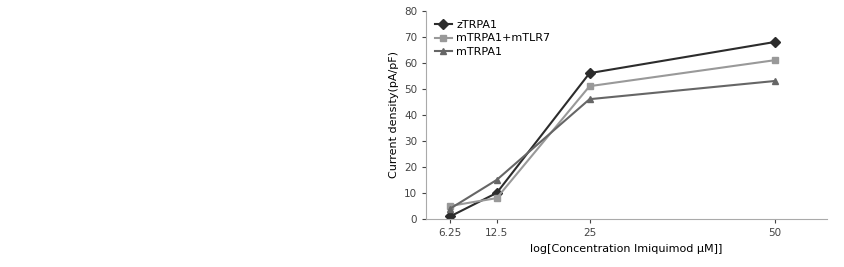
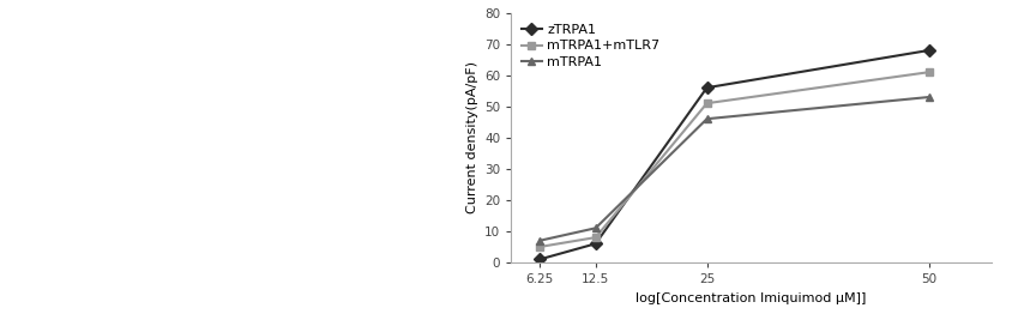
mTRPA1/6.25: 4 -> 7
zTRPA1/12.5: 10 -> 6
mTRPA1/12.5: 15 -> 11
